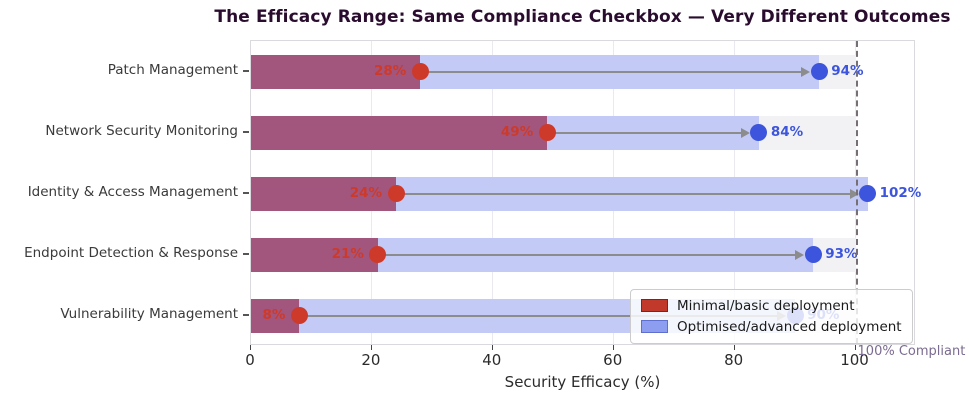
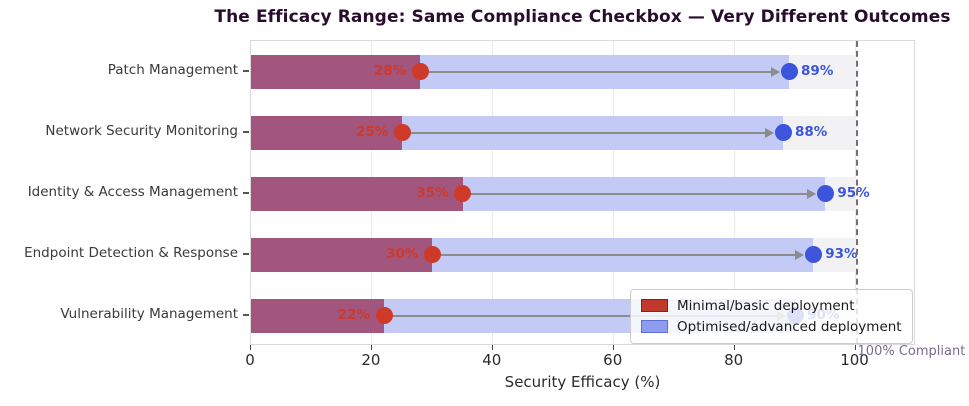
Optimised/advanced deployment/Patch Management: 94% -> 89%
Minimal/basic deployment/Network Security Monitoring: 49% -> 25%
Optimised/advanced deployment/Network Security Monitoring: 84% -> 88%
Minimal/basic deployment/Identity & Access Management: 24% -> 35%
Optimised/advanced deployment/Identity & Access Management: 102% -> 95%
Minimal/basic deployment/Endpoint Detection & Response: 21% -> 30%
Minimal/basic deployment/Vulnerability Management: 8% -> 22%
